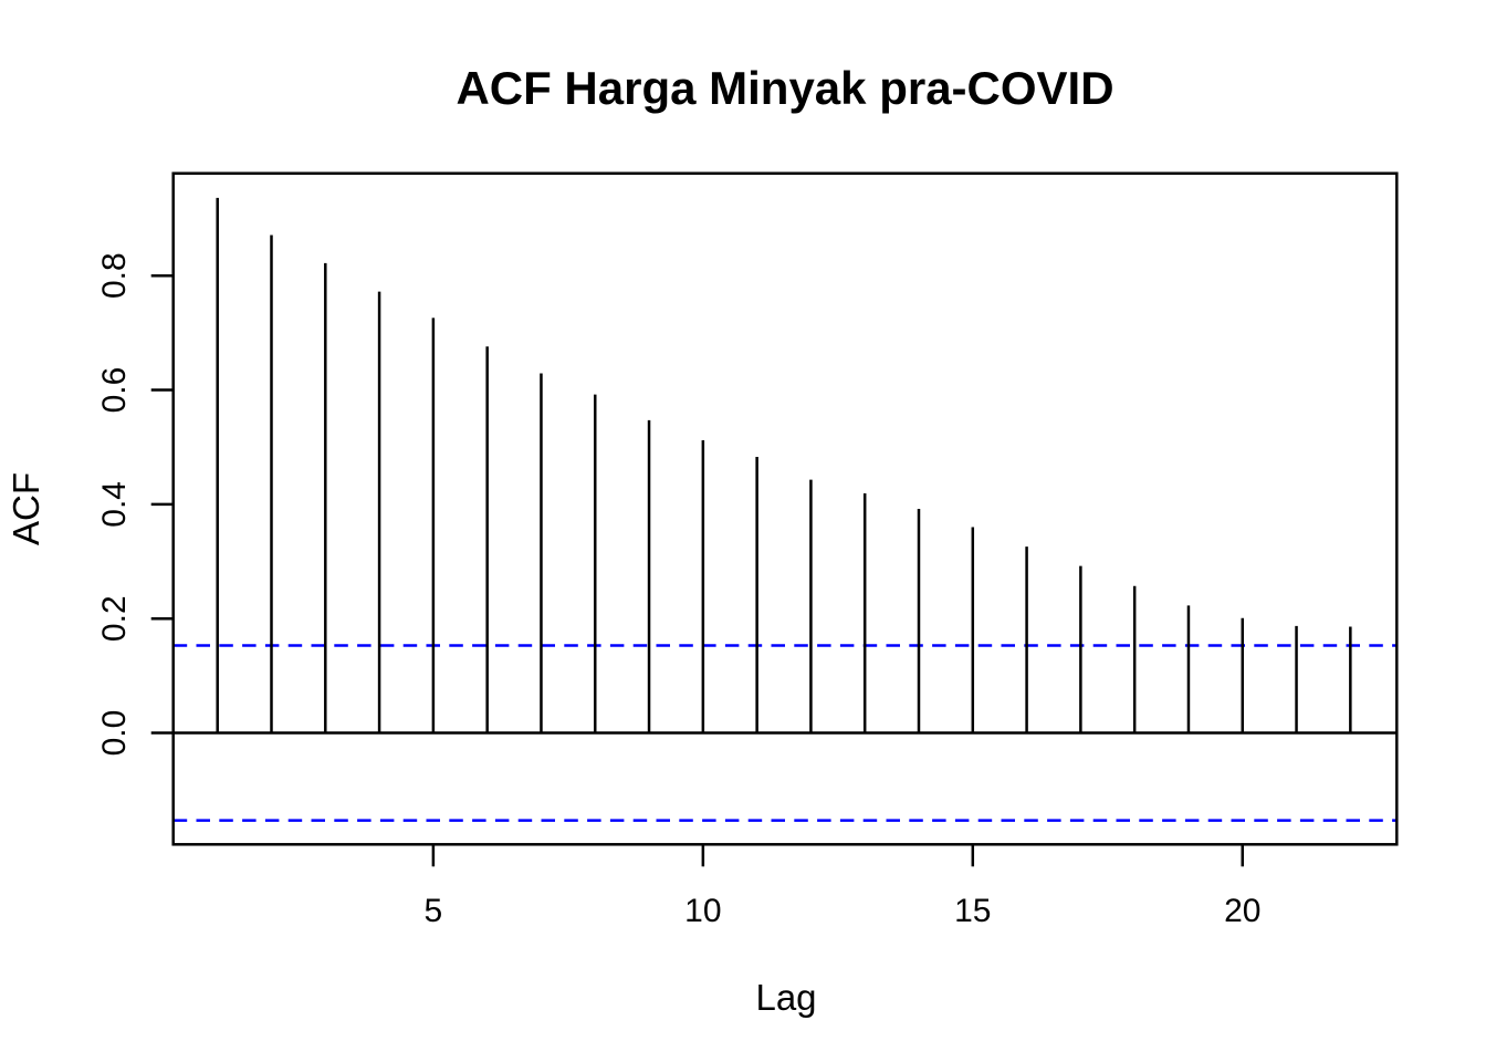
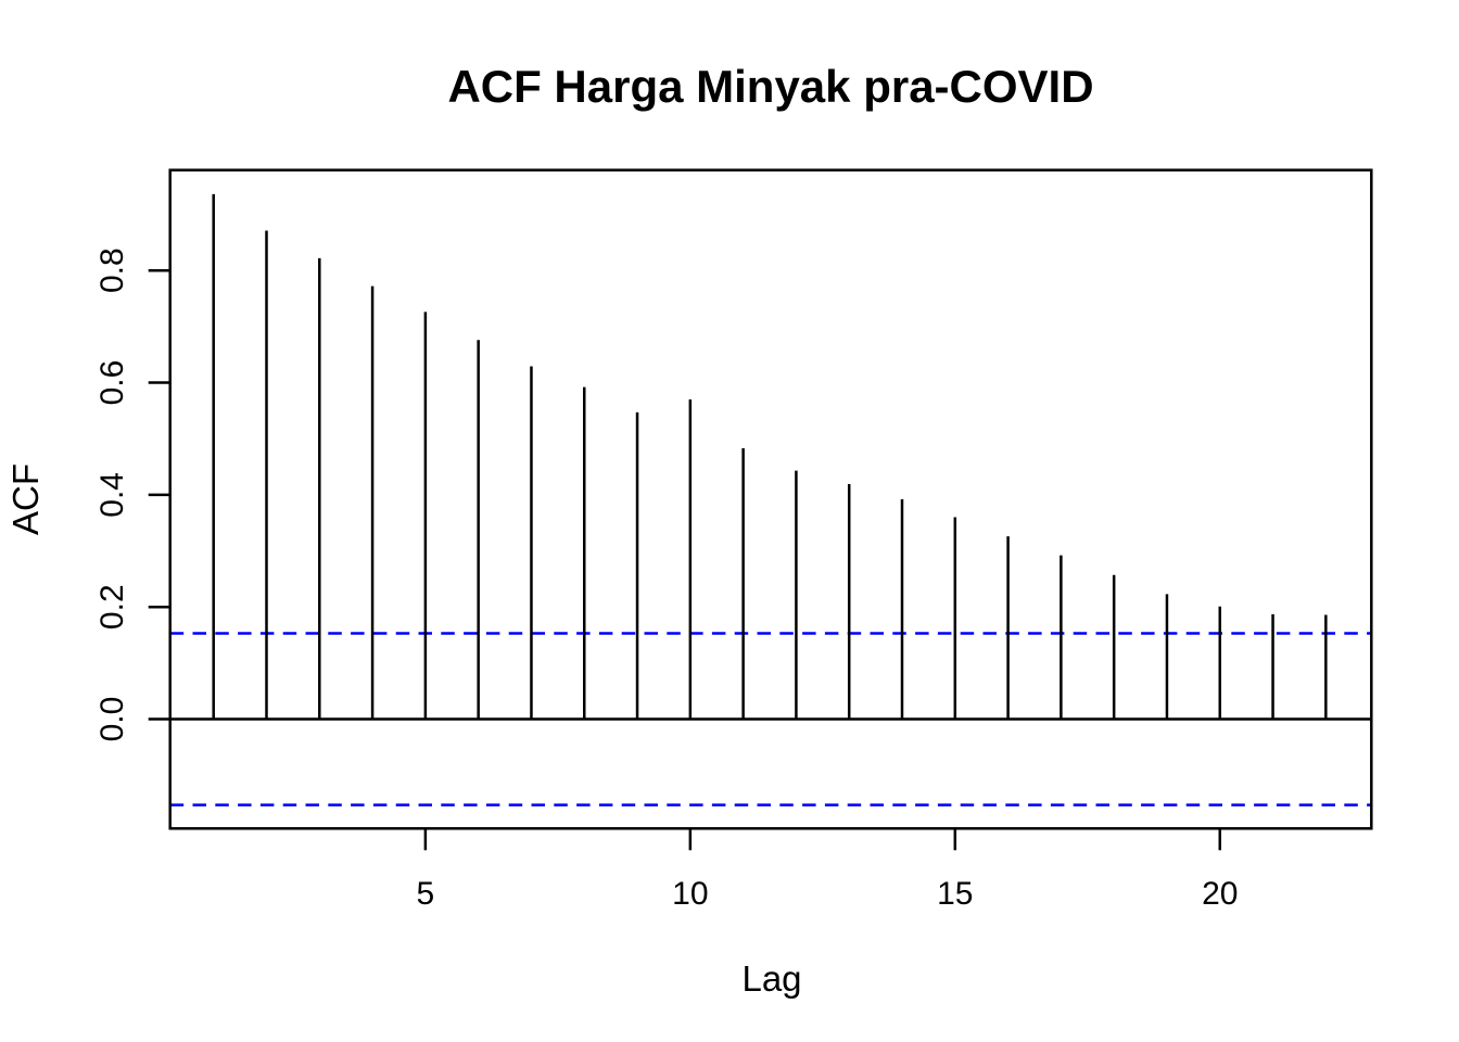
10: 0.51 -> 0.57
